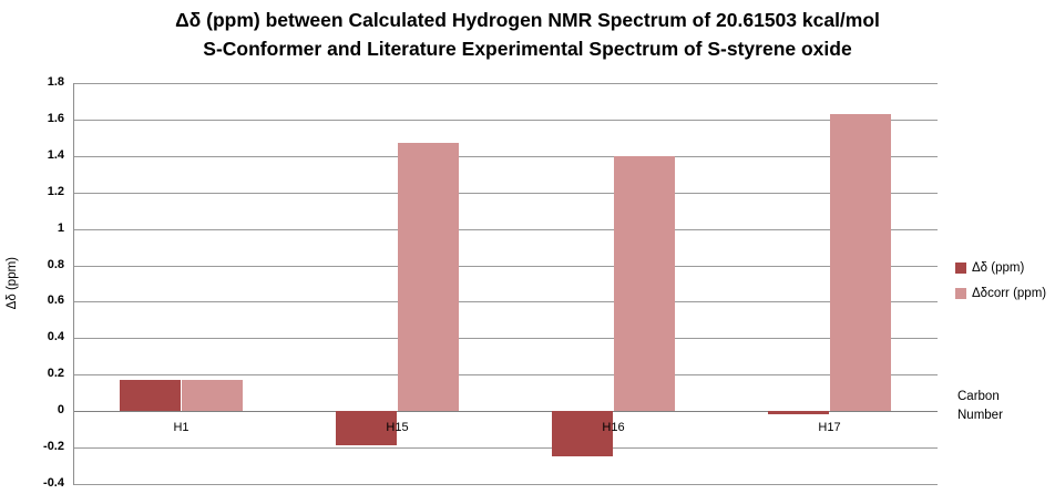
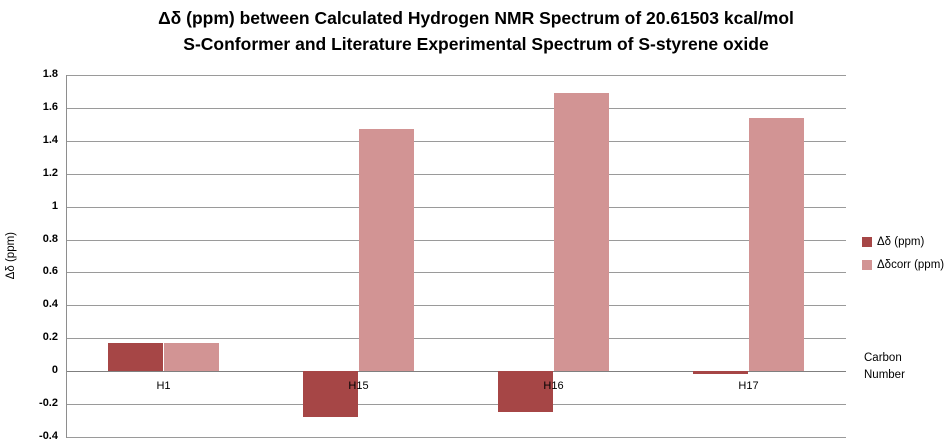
Δδ (ppm)/H15: -0.19 -> -0.28
Δδcorr (ppm)/H16: 1.40 -> 1.69
Δδcorr (ppm)/H17: 1.63 -> 1.54
